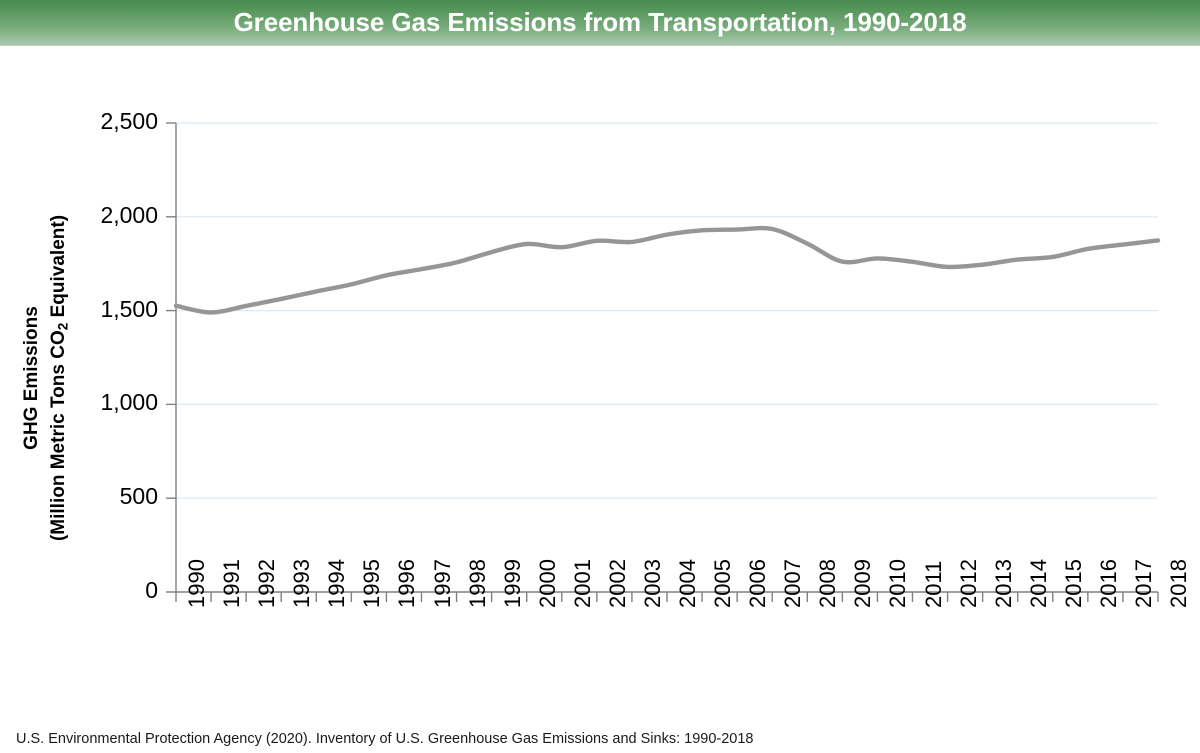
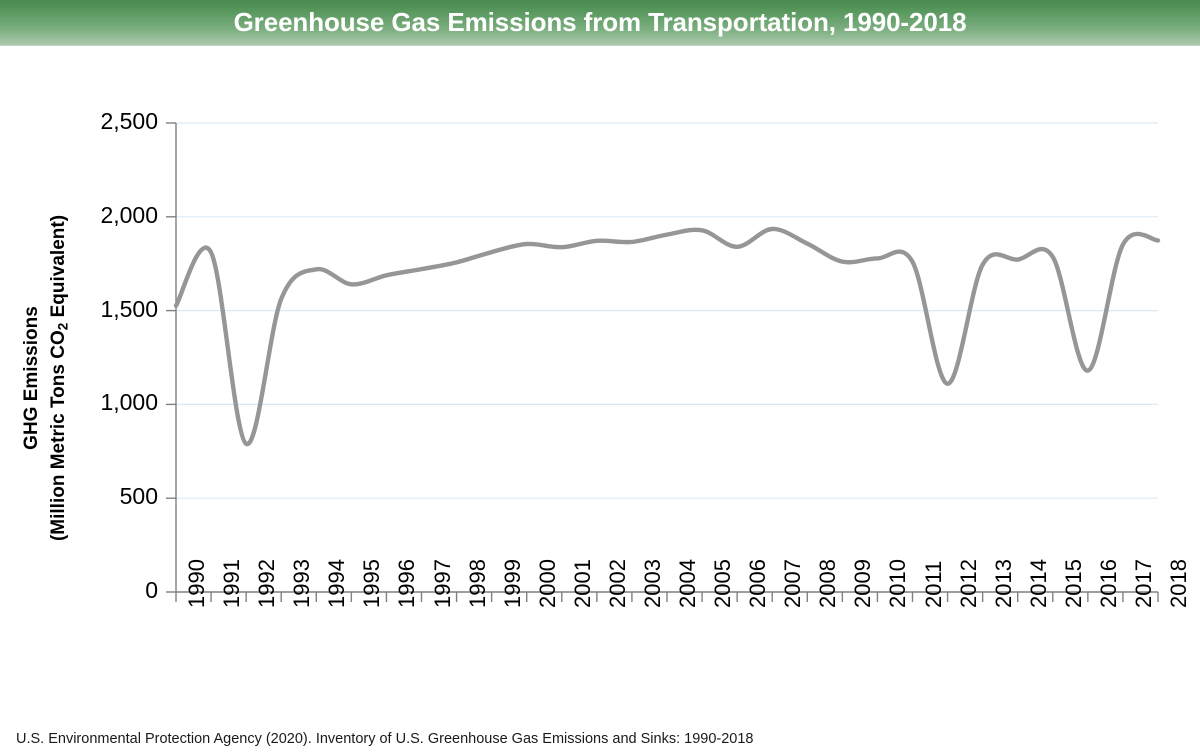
1991: 1490 -> 1810
1992: 1520 -> 790
1994: 1600 -> 1720
2006: 1930 -> 1840
2012: 1730 -> 1110
2016: 1830 -> 1180
